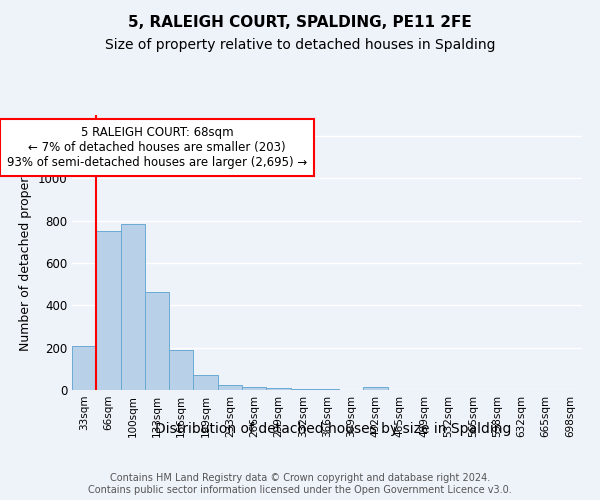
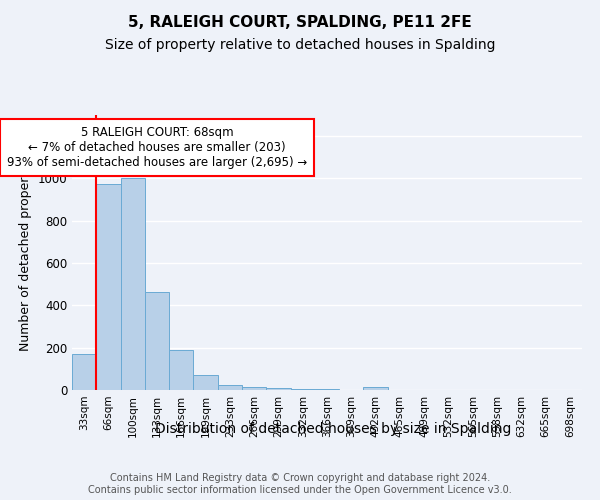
33sqm: 210 -> 170
66sqm: 750 -> 975
100sqm: 785 -> 1000
